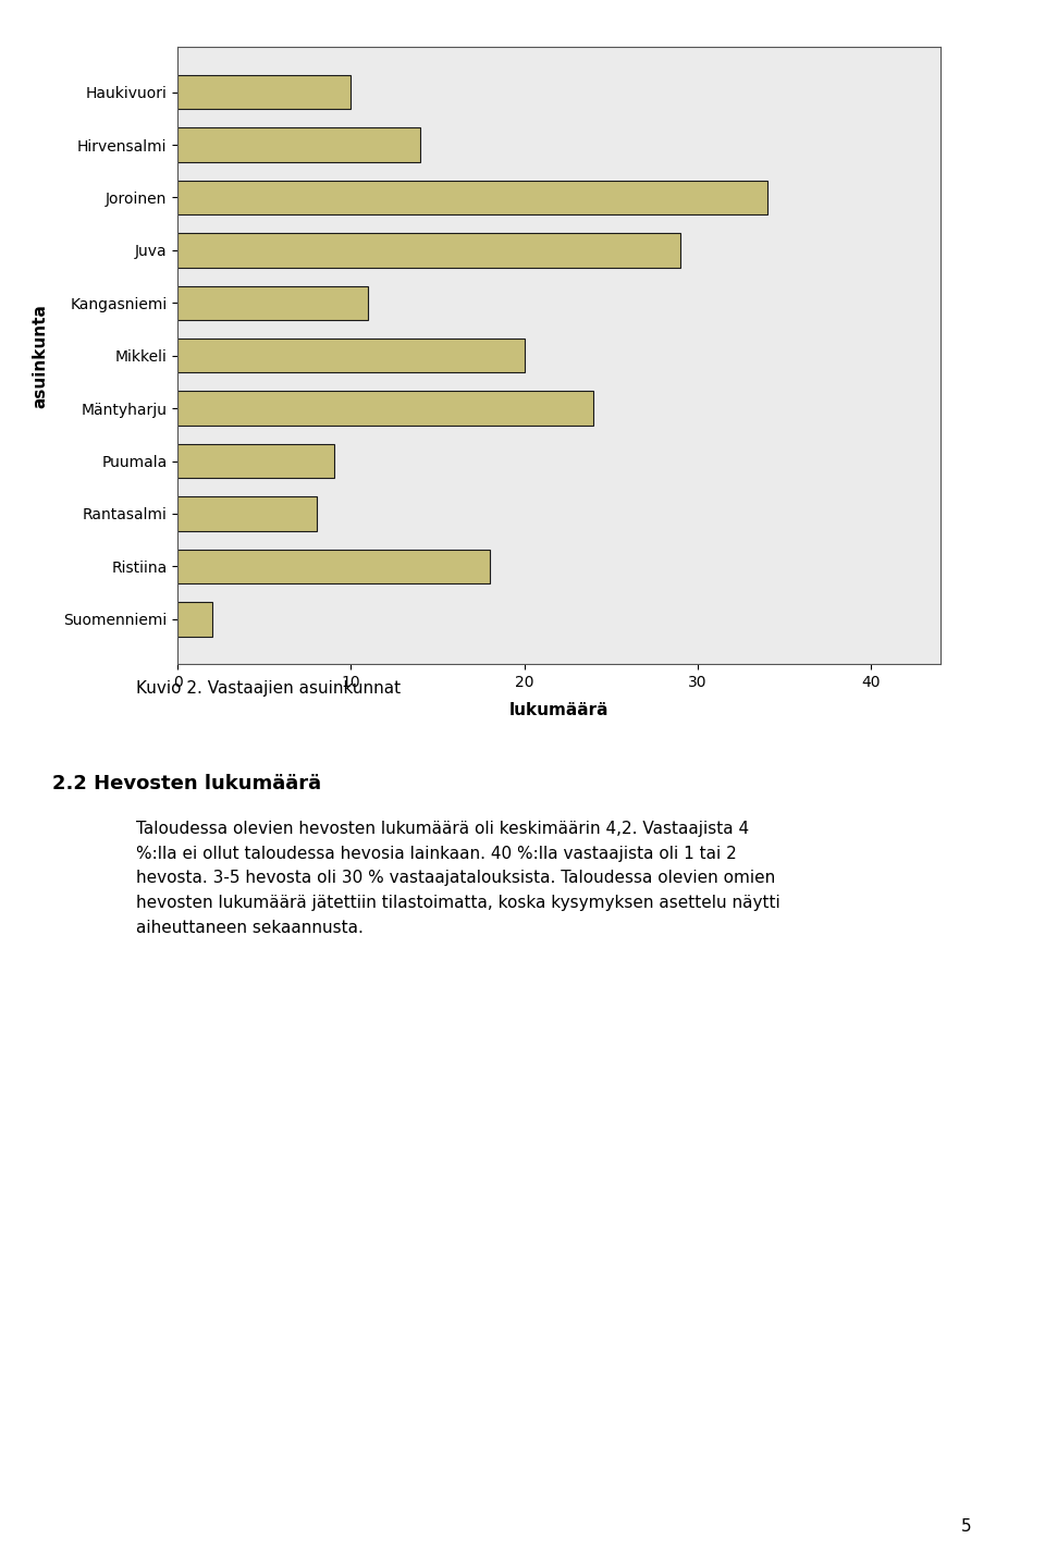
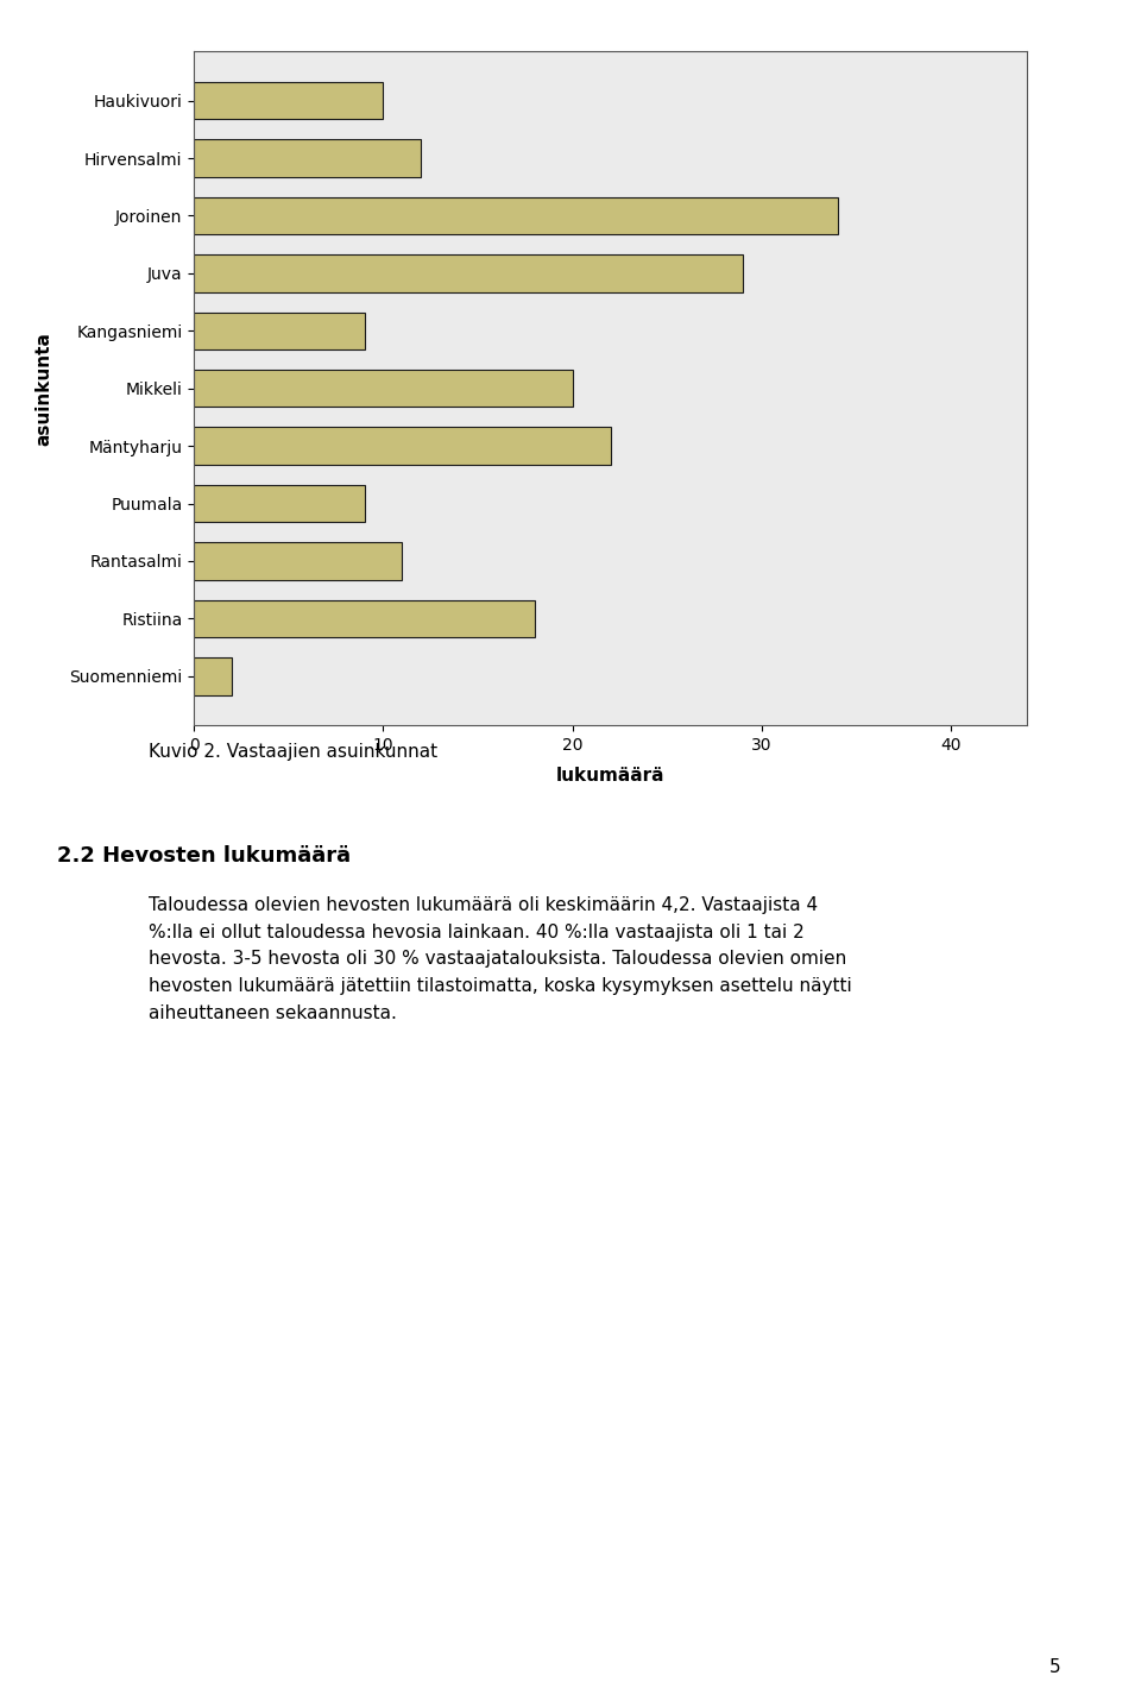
Hirvensalmi: 14 -> 12
Kangasniemi: 11 -> 9
Mäntyharju: 24 -> 22
Rantasalmi: 8 -> 11
